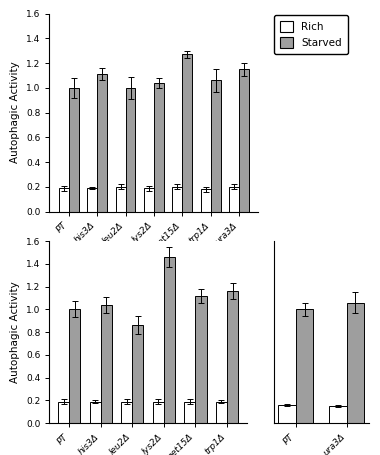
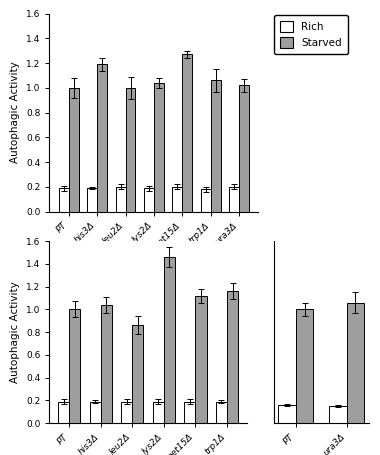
Starved/his3Δ: 1.11 -> 1.19
Starved/ura3Δ: 1.15 -> 1.02
